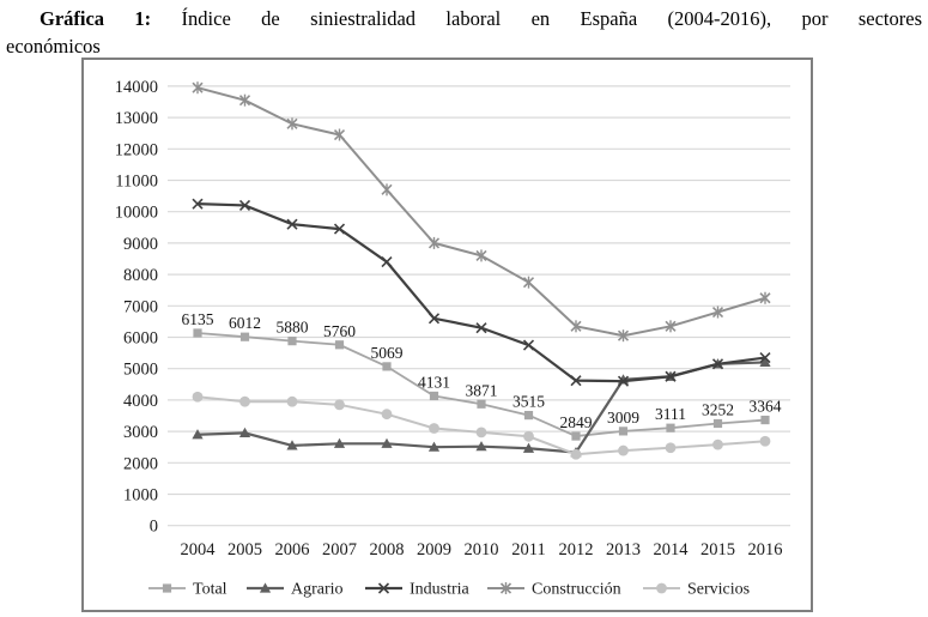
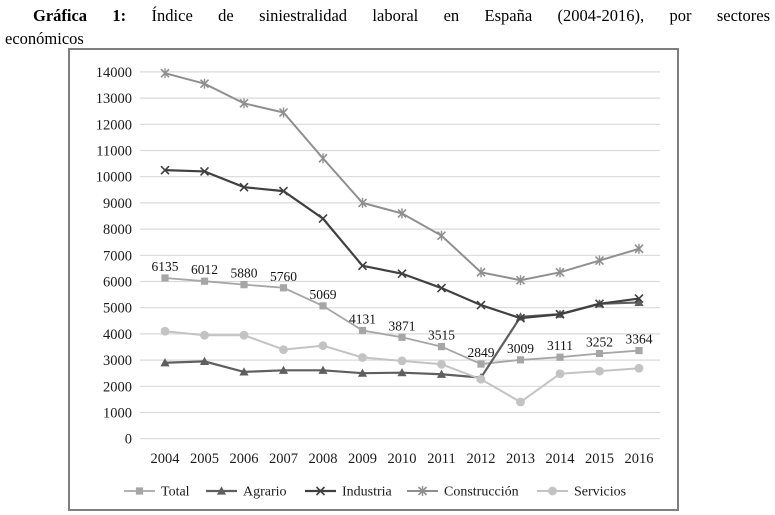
Servicios/2007: 3800 -> 3400
Industria/2012: 4600 -> 5100
Servicios/2013: 2400 -> 1400
